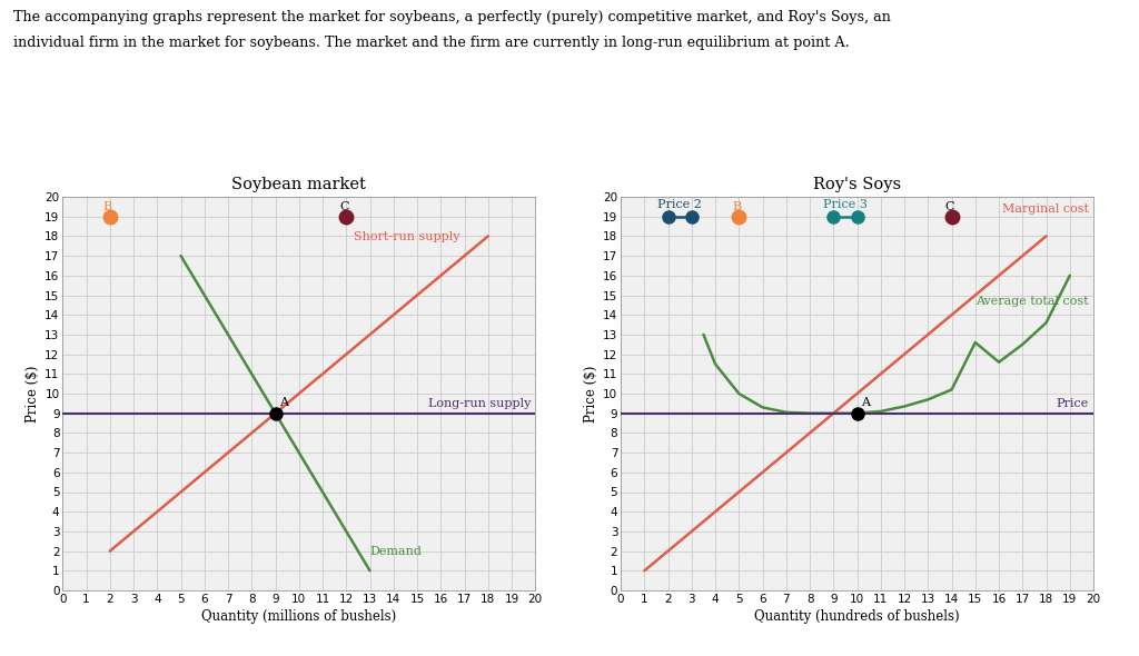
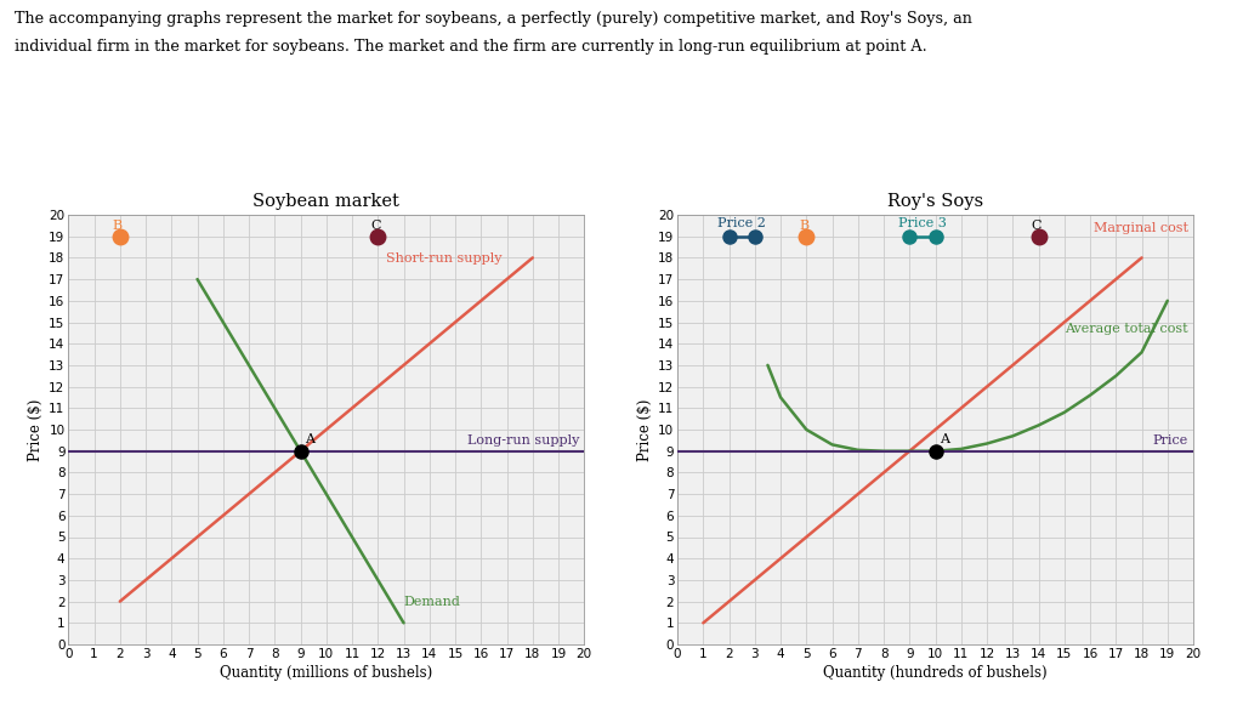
15: 12.6 -> 10.8
